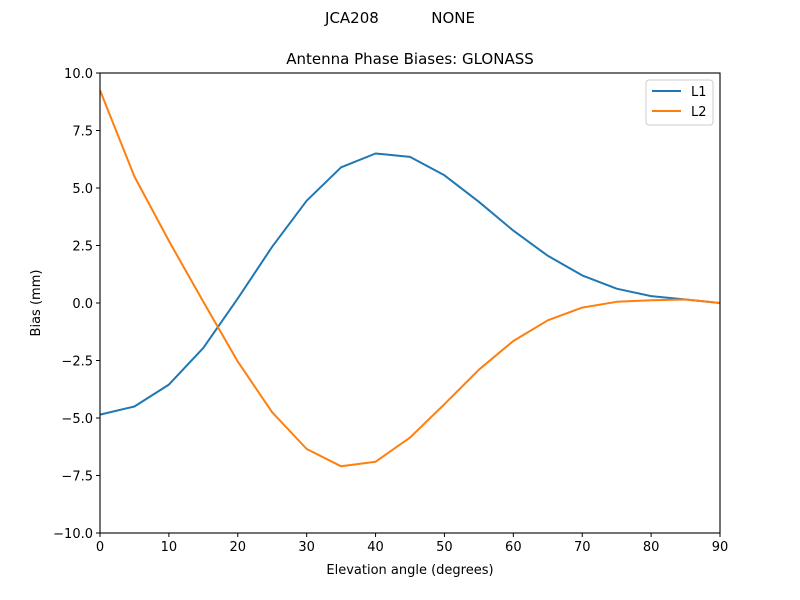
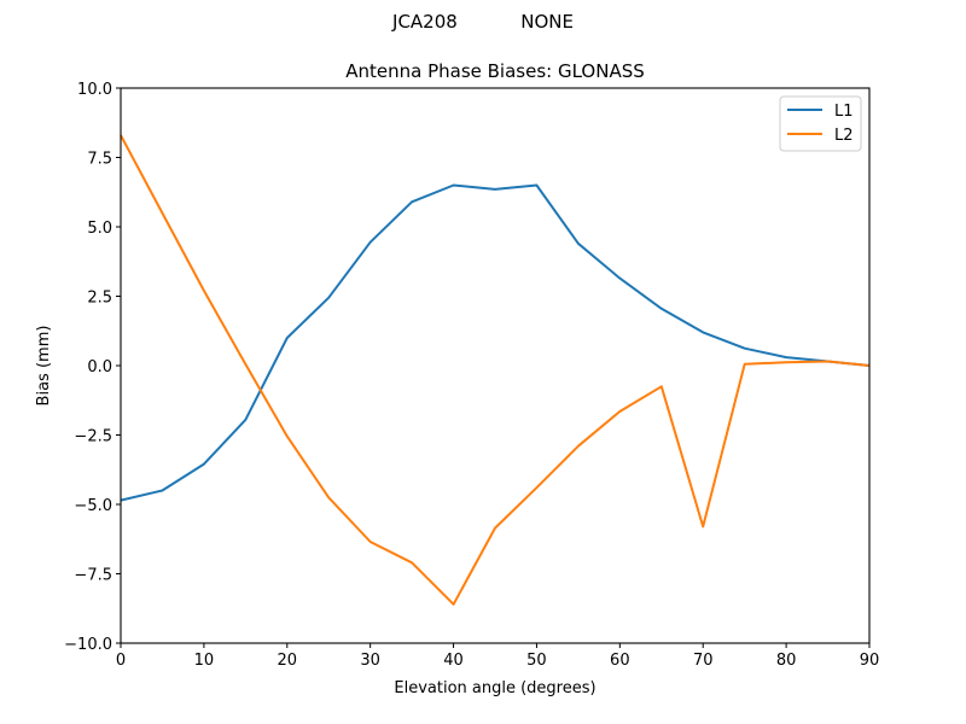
L2/0: 9.2 -> 8.3
L1/20: 0.2 -> 1.0
L2/40: -6.9 -> -8.6
L1/50: 5.5 -> 6.5
L2/70: -0.2 -> -5.8
